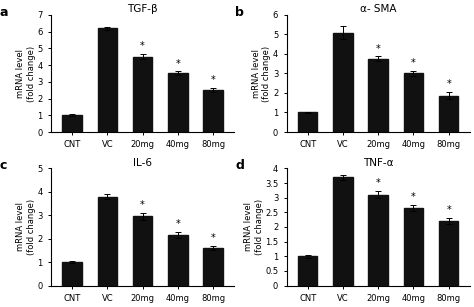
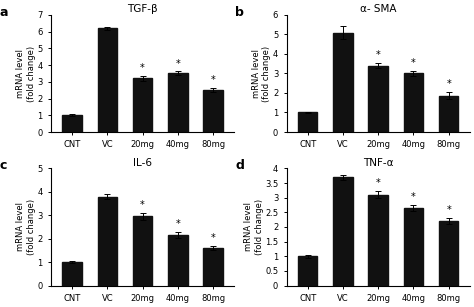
TGF-β/20mg: 4.5 -> 3.2
α- SMA/20mg: 3.8 -> 3.4
